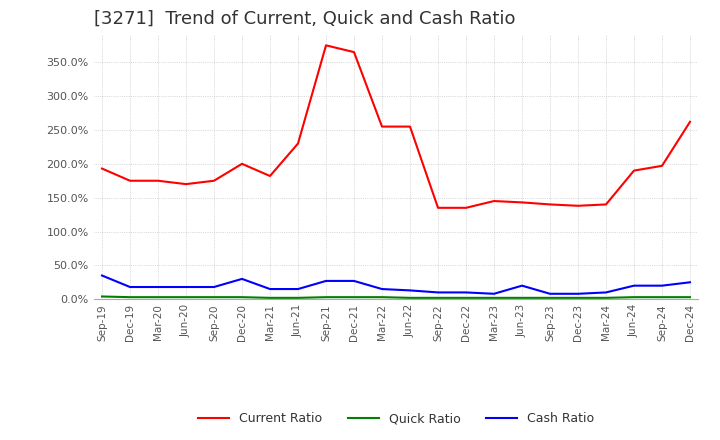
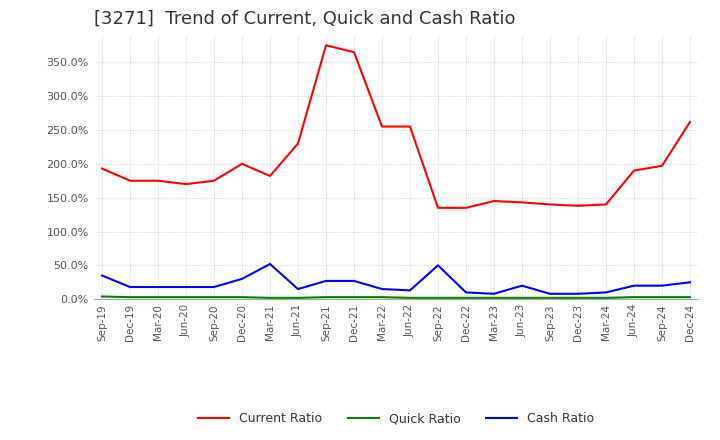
Cash Ratio/Mar-21: 15% -> 52%
Cash Ratio/Sep-22: 10% -> 50%
